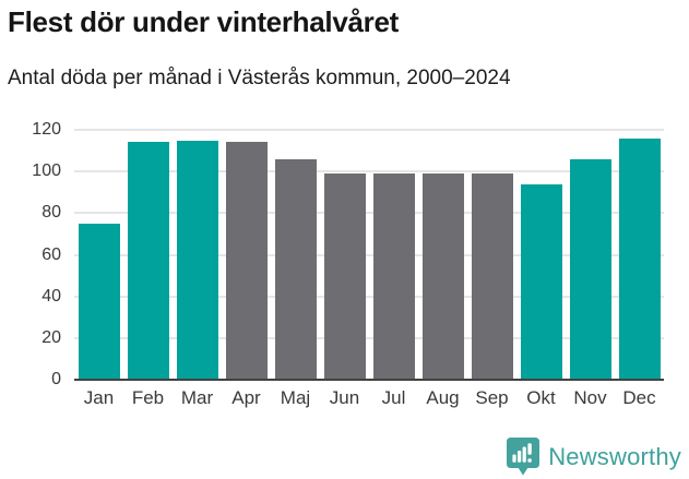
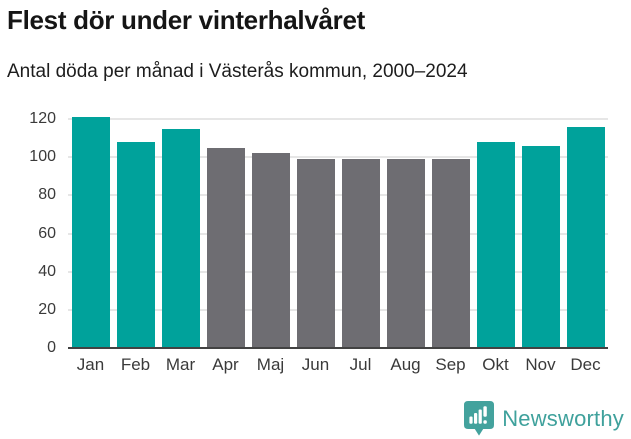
Jan: 75 -> 121
Feb: 114 -> 108
Apr: 114 -> 105
Maj: 106 -> 102
Okt: 94 -> 108
